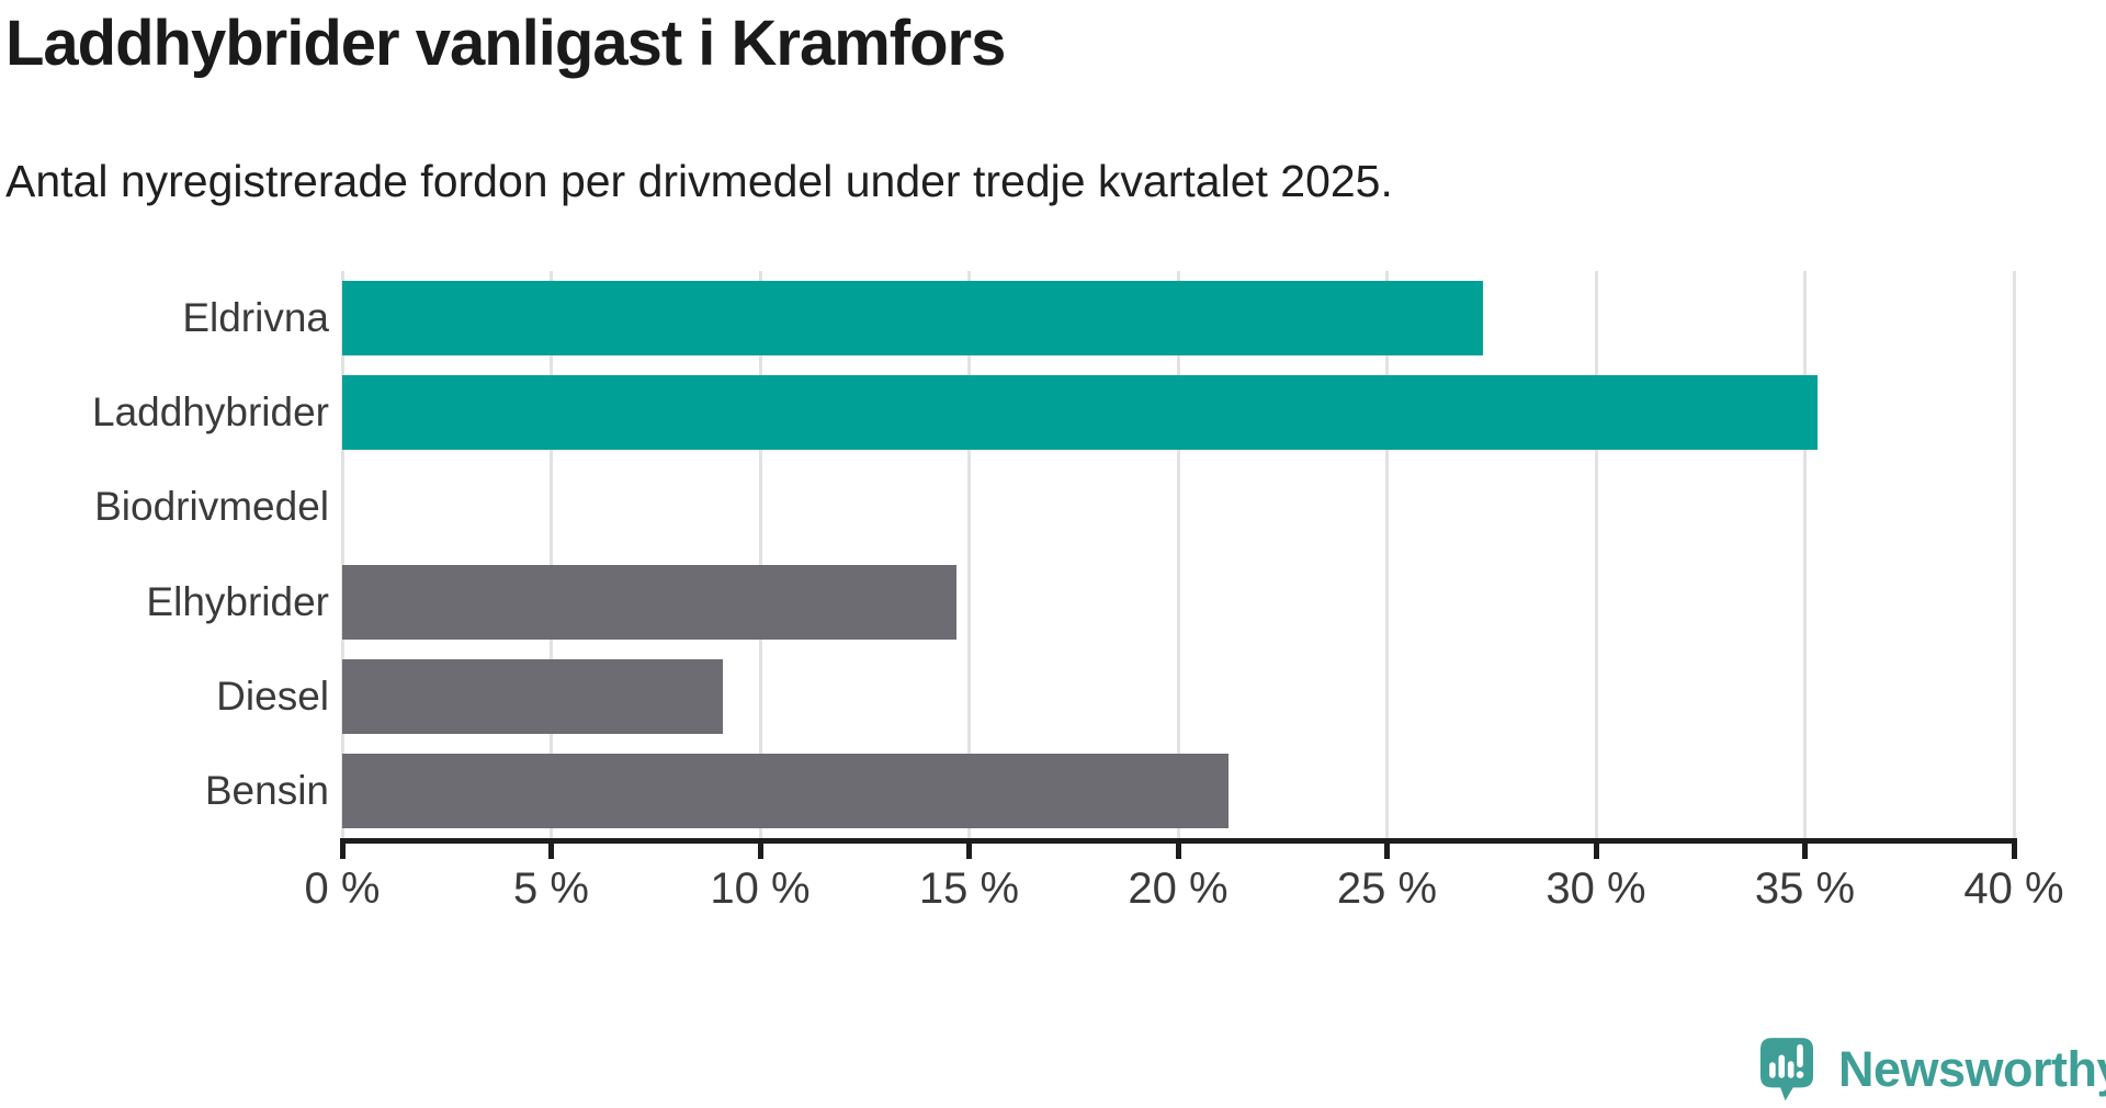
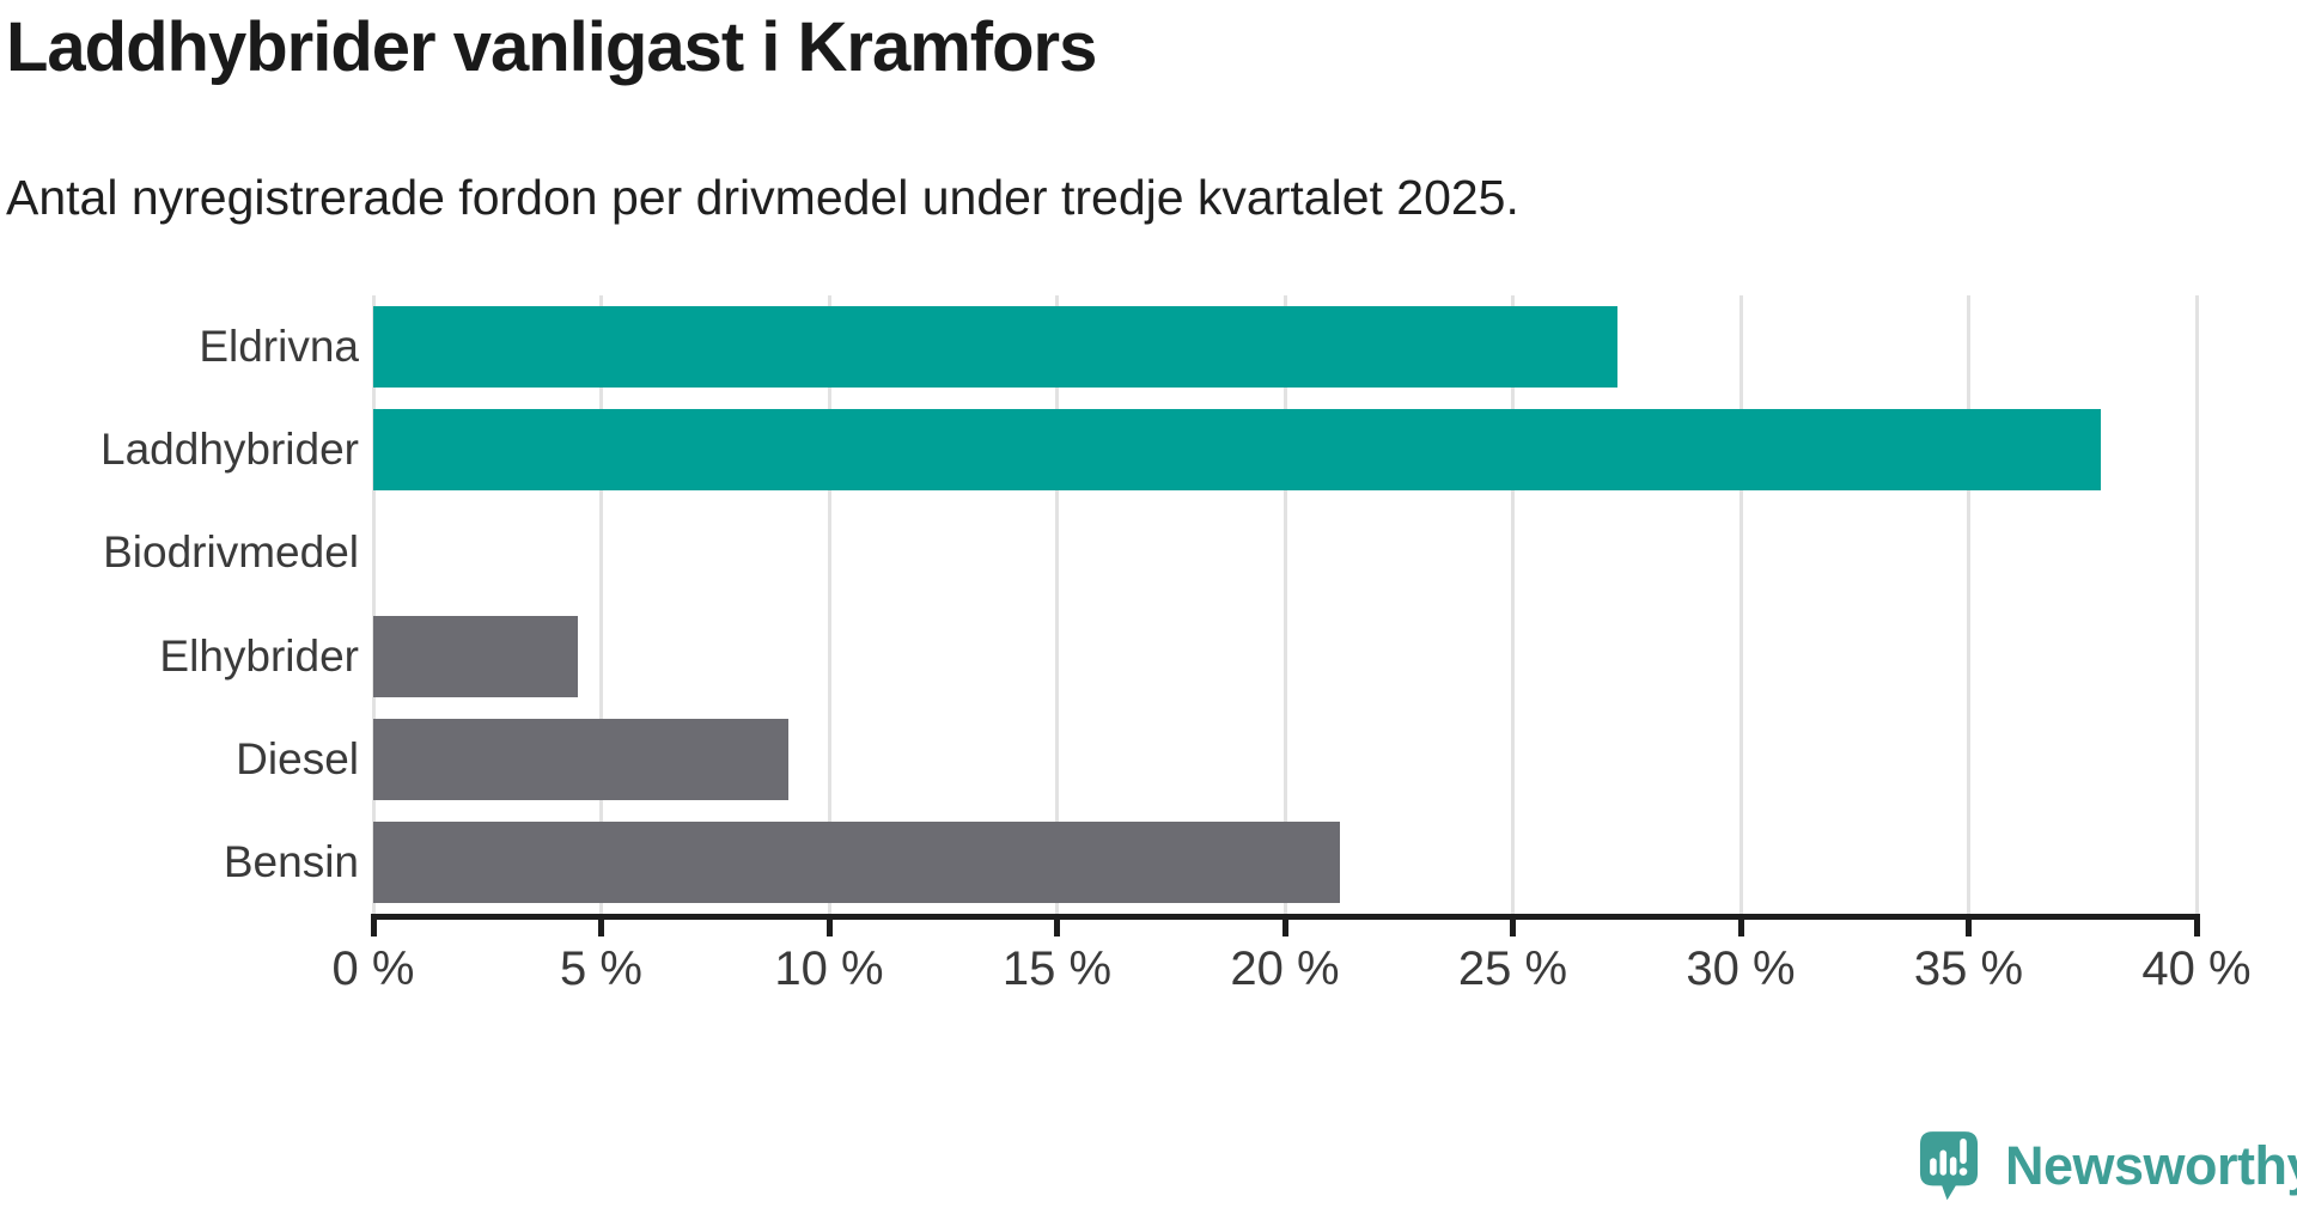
Laddhybrider: 35.3% -> 37.9%
Elhybrider: 14.7% -> 4.5%
